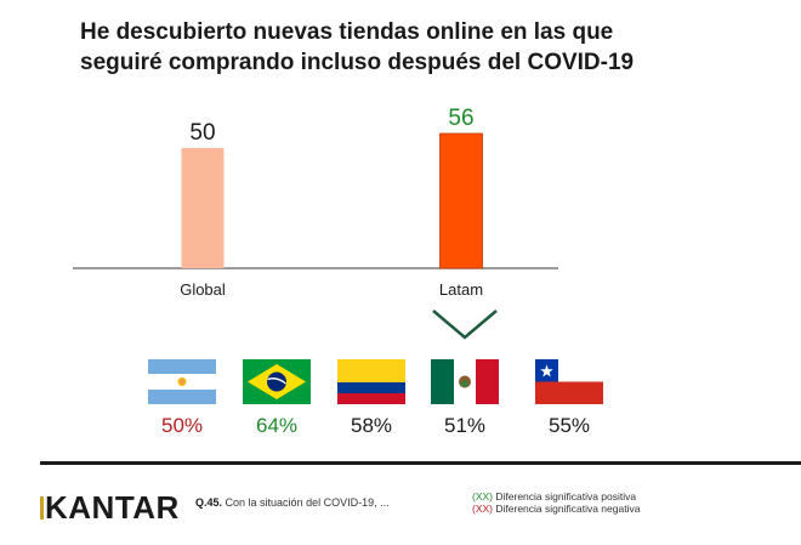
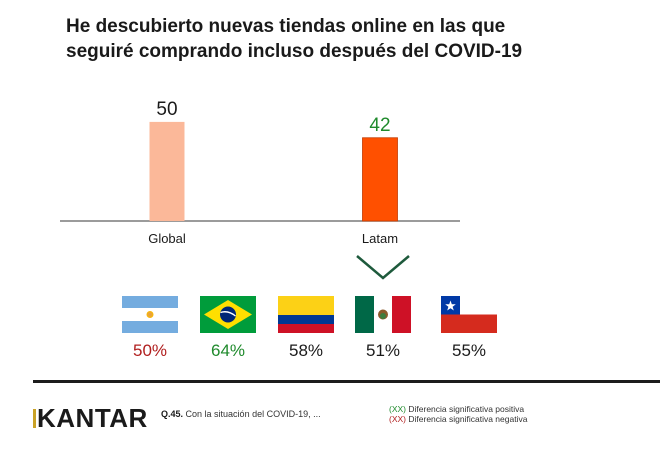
Latam: 56 -> 42
